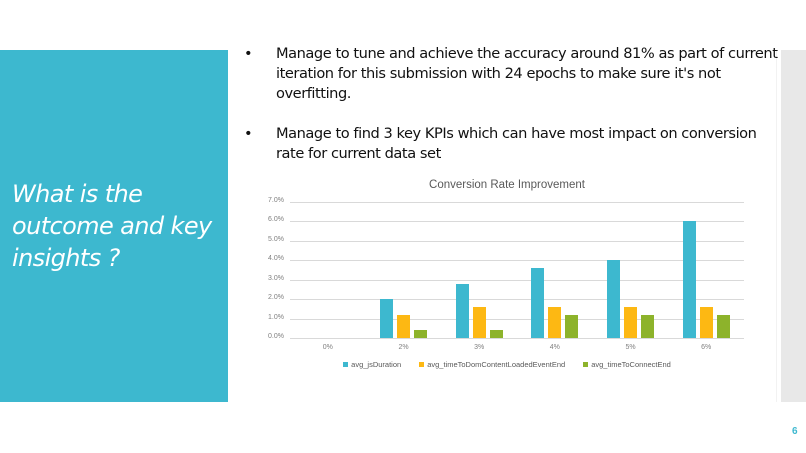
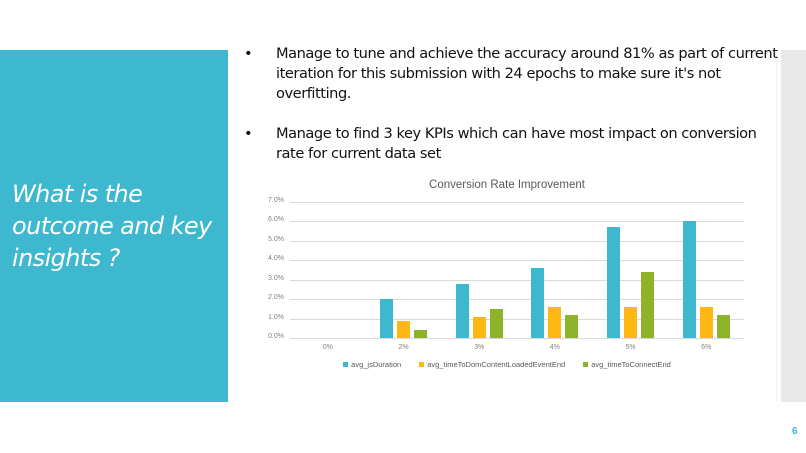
avg_timeToDomContentLoadedEventEnd/2%: 1.2% -> 0.9%
avg_timeToDomContentLoadedEventEnd/3%: 1.6% -> 1.1%
avg_timeToConnectEnd/3%: 0.4% -> 1.5%
avg_jsDuration/5%: 4.0% -> 5.7%
avg_timeToConnectEnd/5%: 1.2% -> 3.4%
